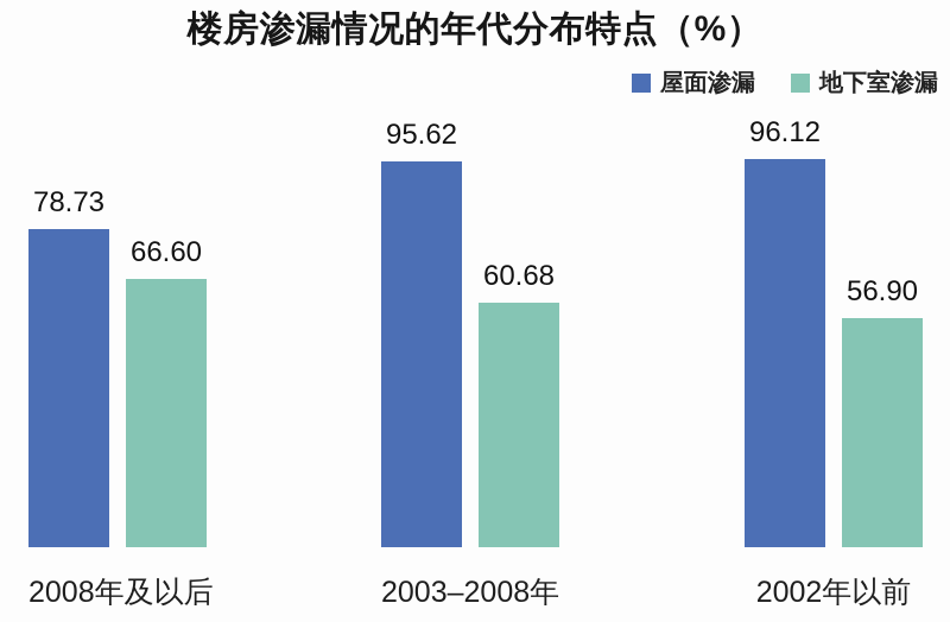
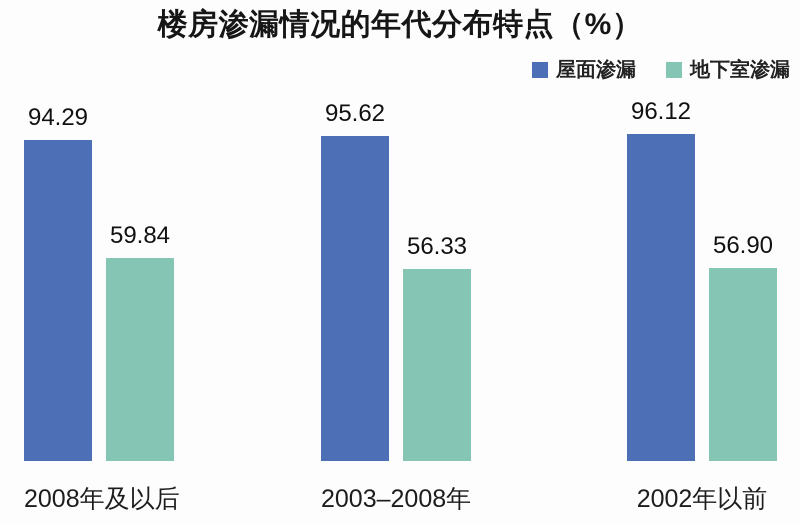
屋面渗漏/2008年及以后: 78.73 -> 94.29
地下室渗漏/2008年及以后: 66.60 -> 59.84
地下室渗漏/2003–2008年: 60.68 -> 56.33
